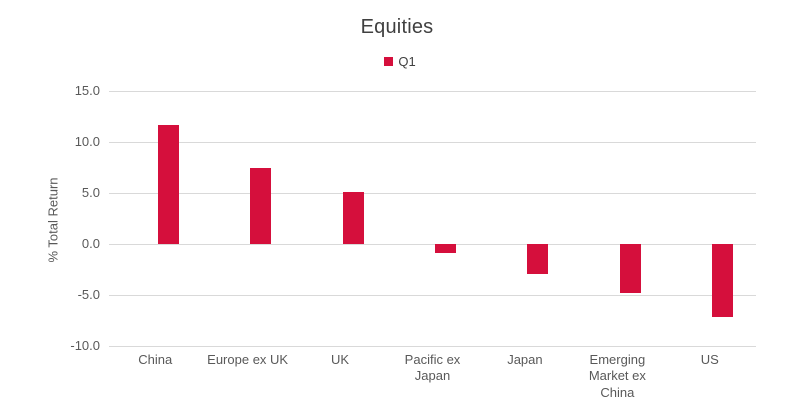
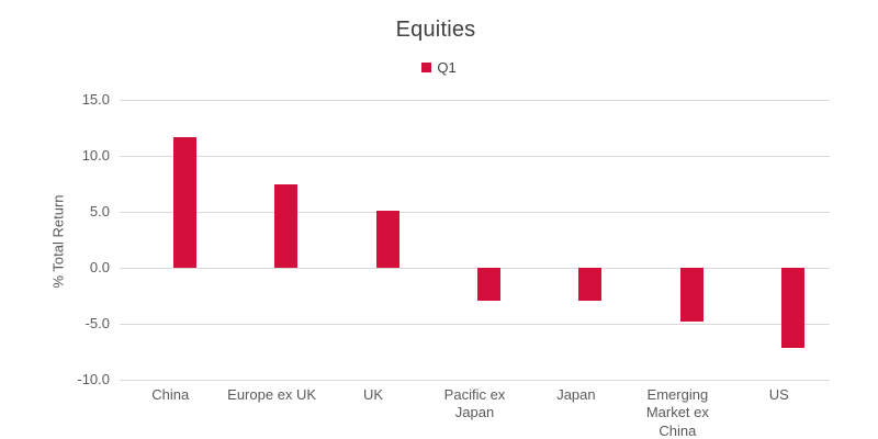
Pacific ex Japan: -0.9 -> -2.9
